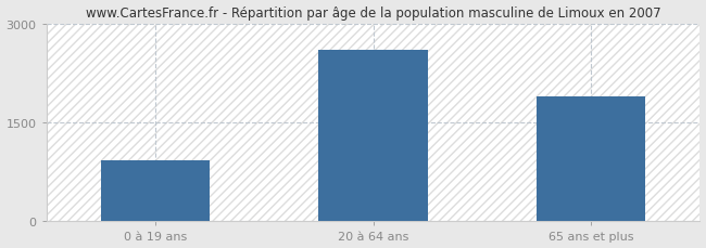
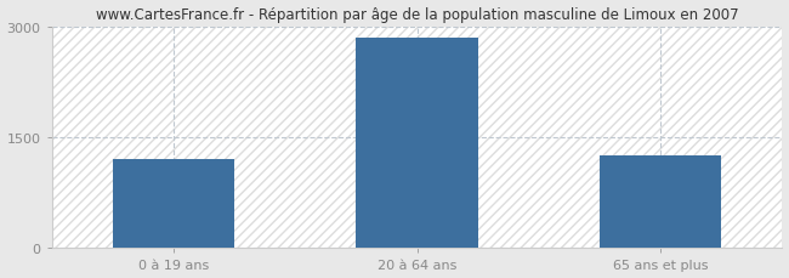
0 à 19 ans: 920 -> 1200
20 à 64 ans: 2600 -> 2840
65 ans et plus: 1900 -> 1250
